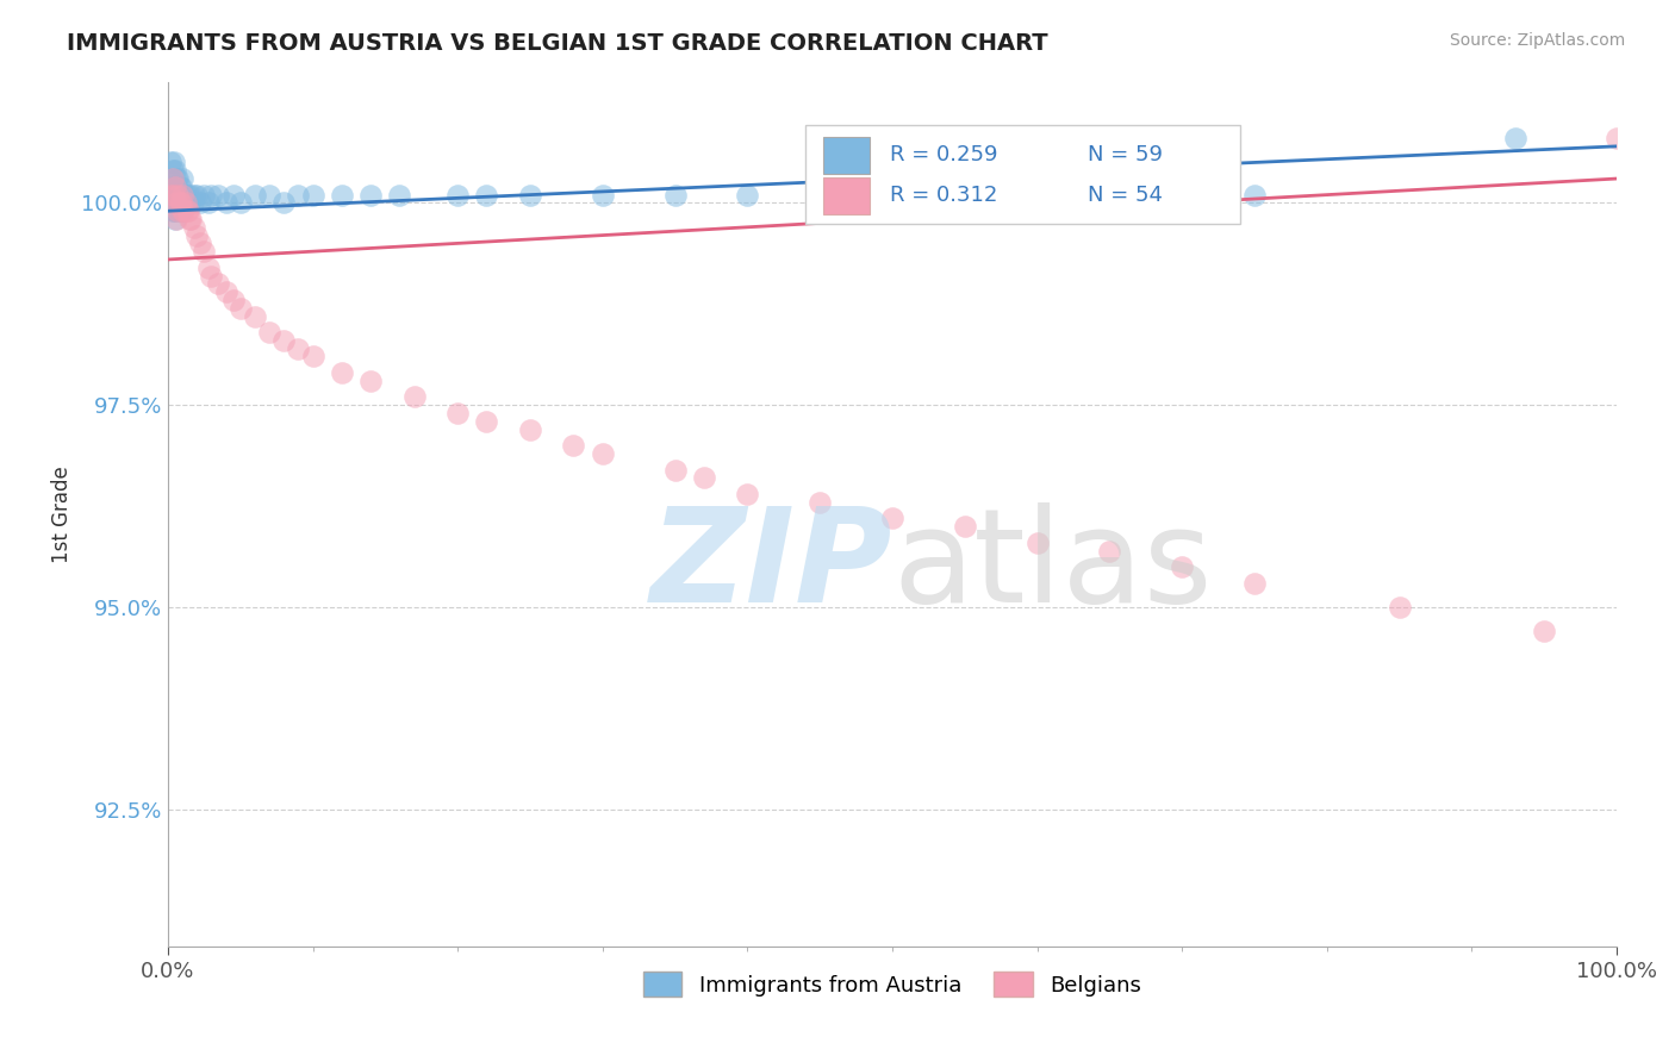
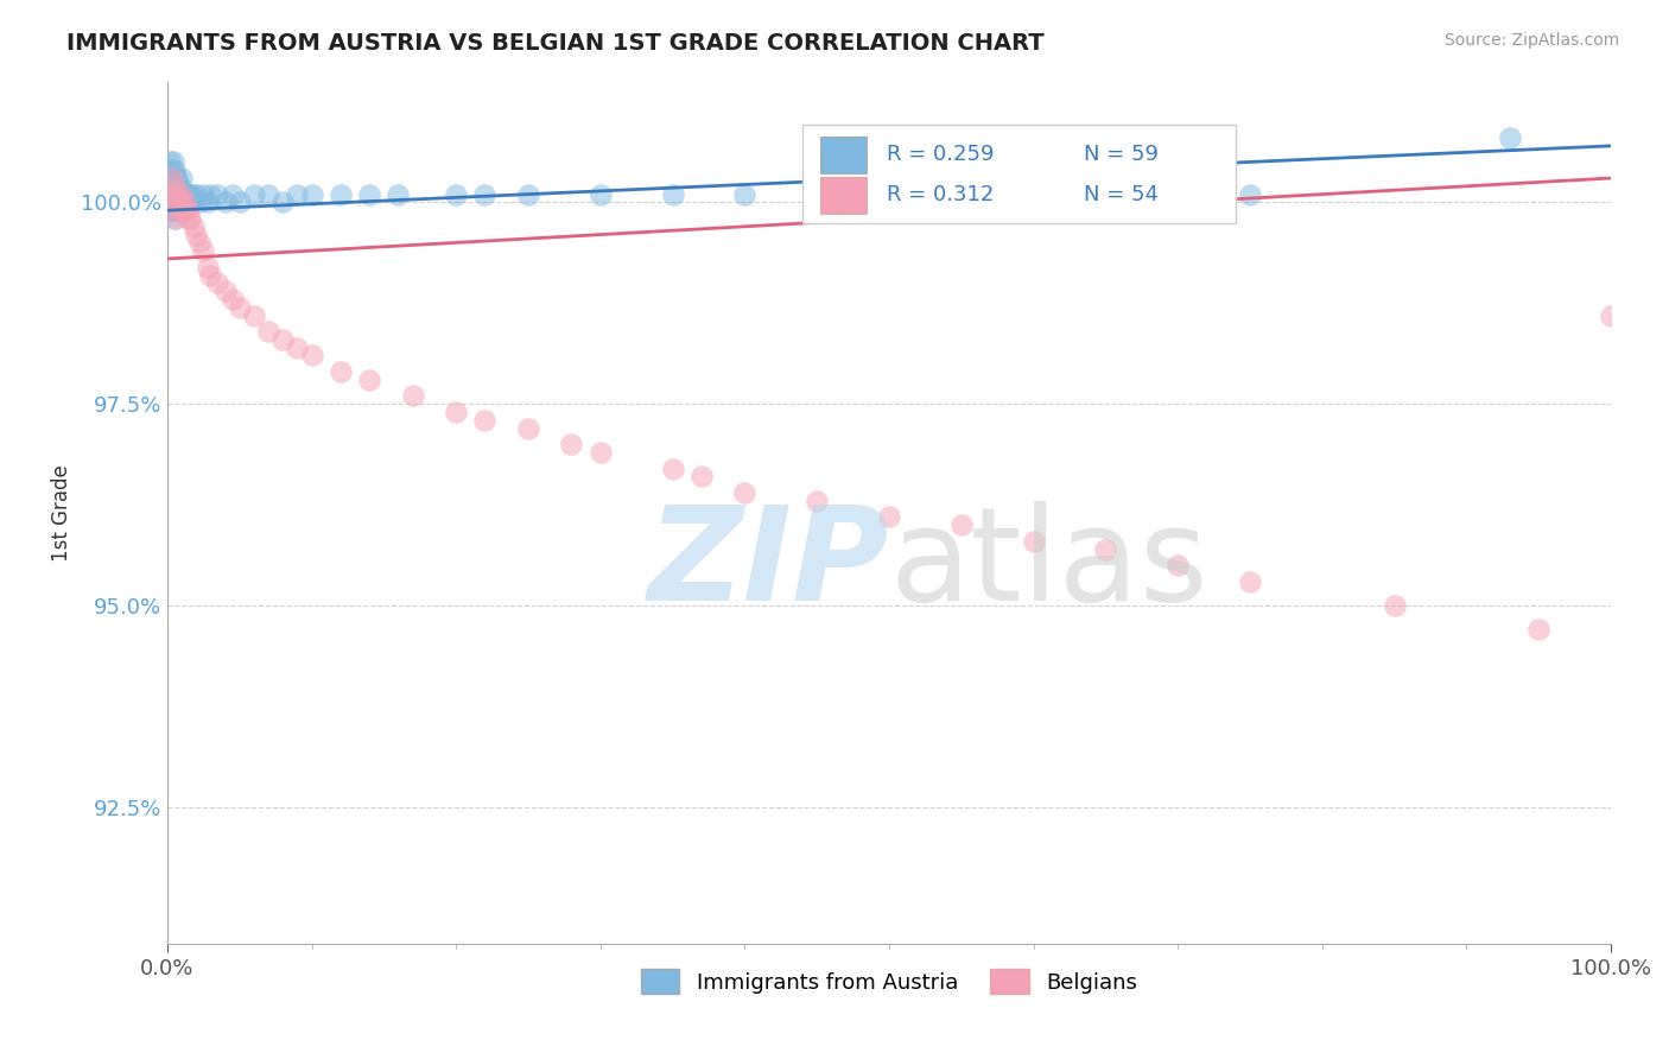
Belgians/100.0%: 100.8% -> 98.6%
